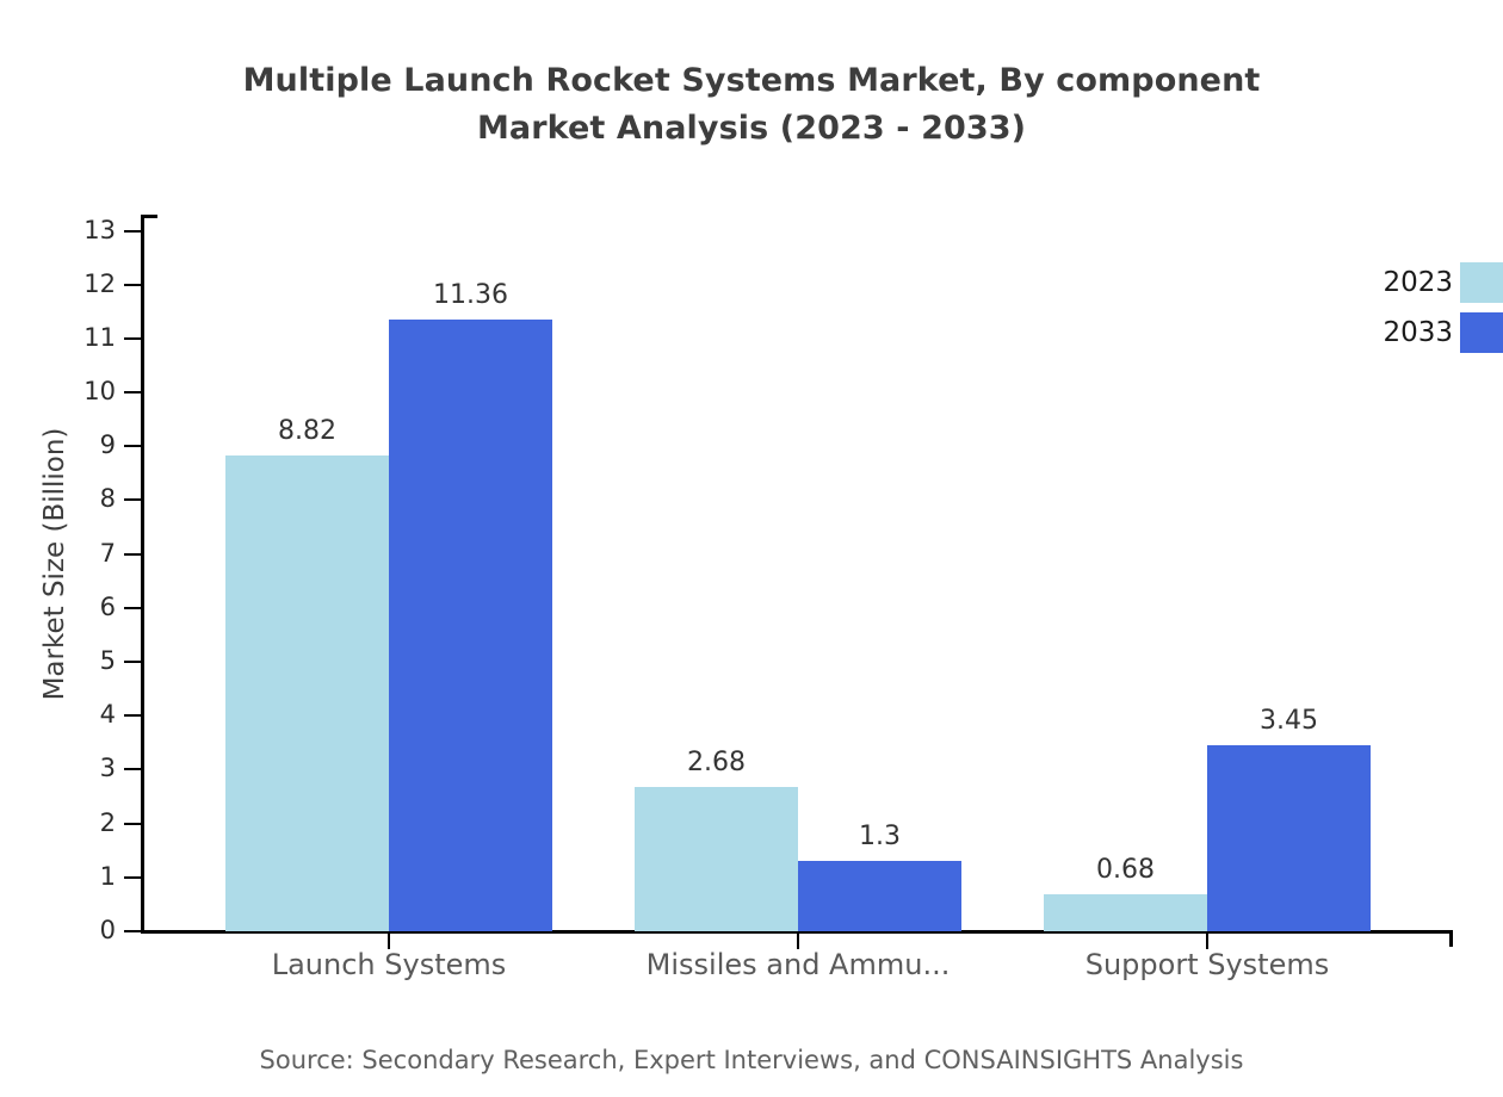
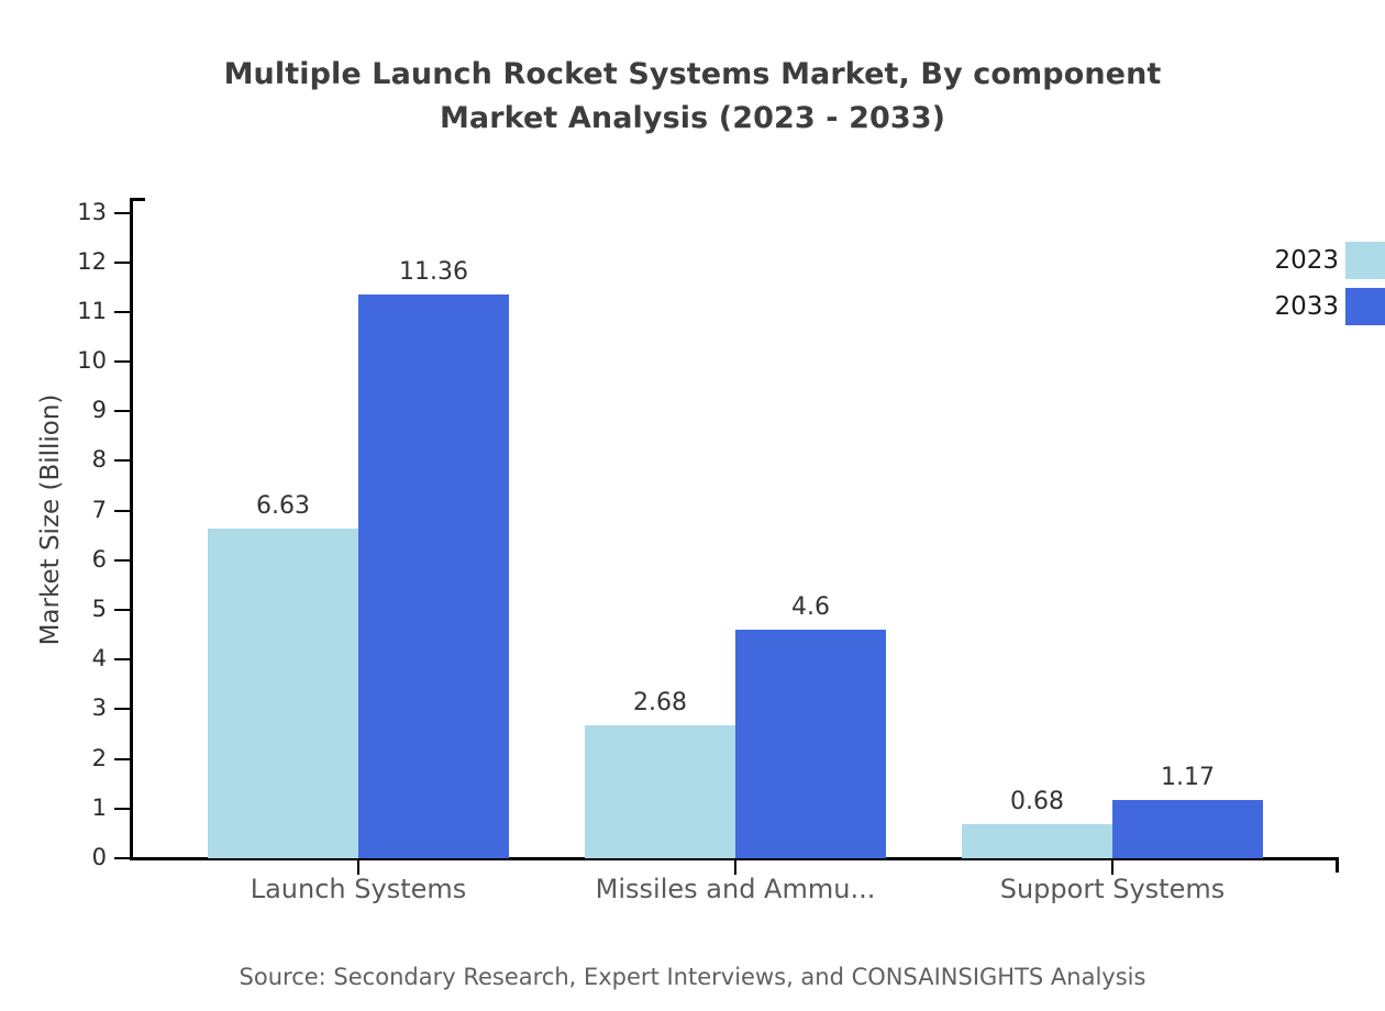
2023/Launch Systems: 8.82 -> 6.63
2033/Missiles and Ammu...: 1.3 -> 4.6
2033/Support Systems: 3.45 -> 1.17
